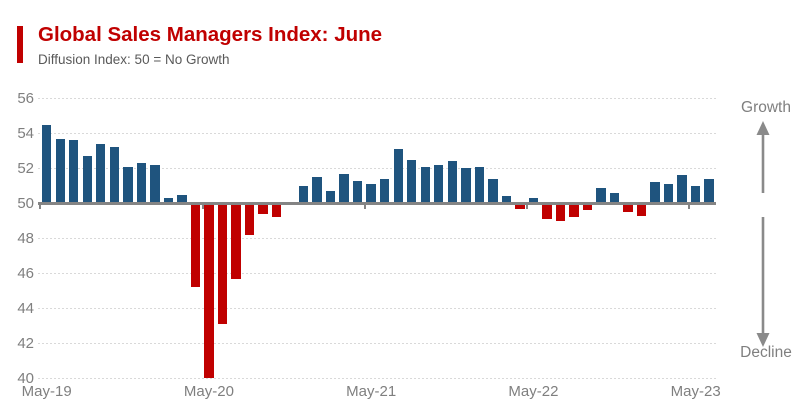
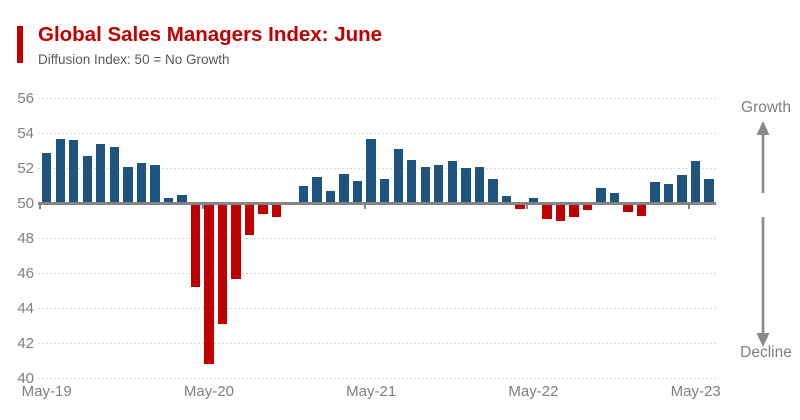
May-19: 54.5 -> 52.9
May-20: 40.0 -> 40.8
May-21: 51.1 -> 53.7
May-23: 51.0 -> 52.4
